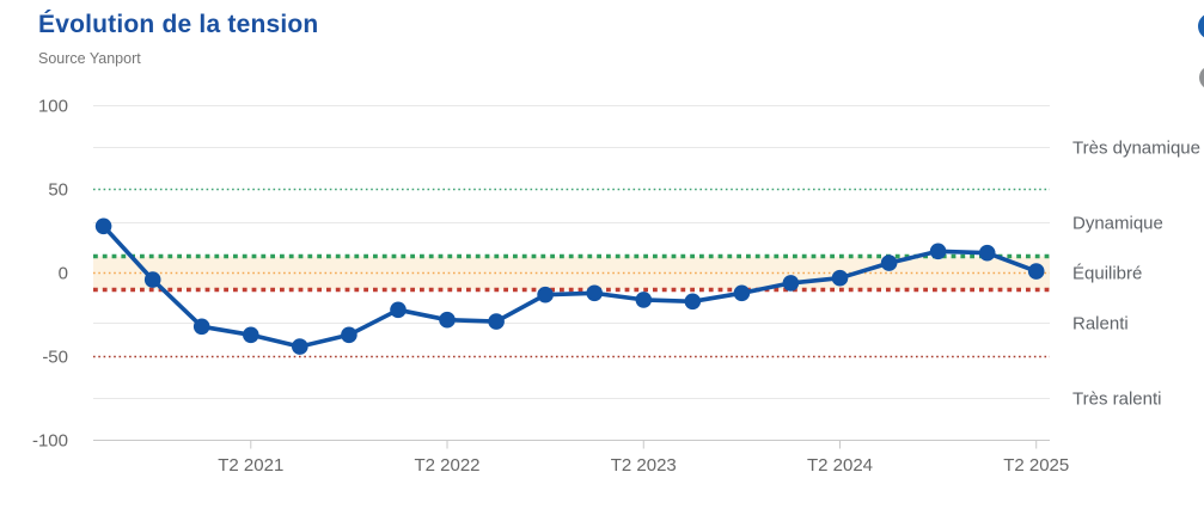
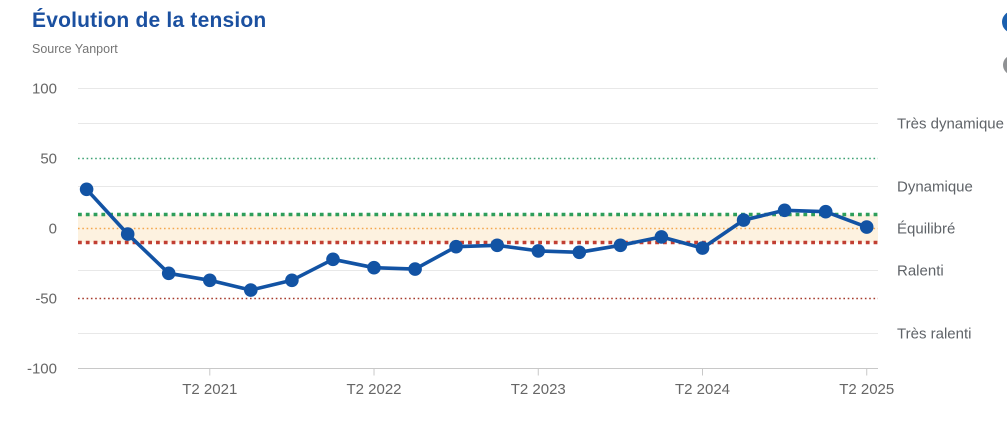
T2 2024: -3 -> -14
